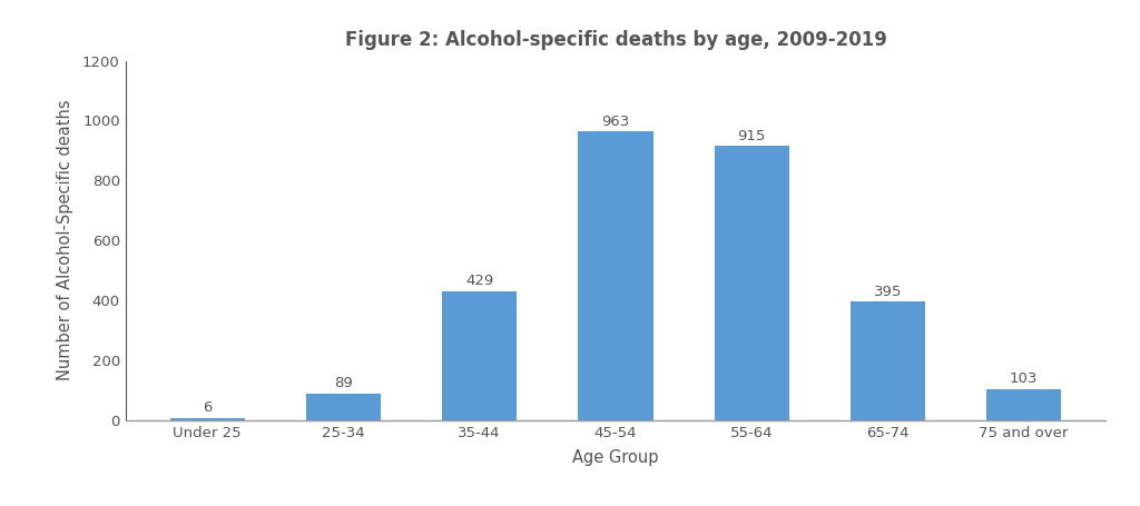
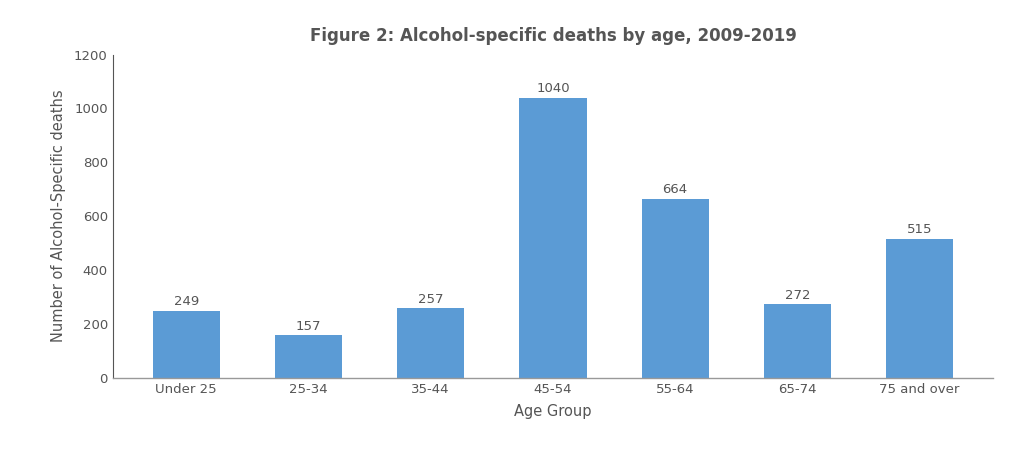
Under 25: 6 -> 249
25-34: 89 -> 157
35-44: 429 -> 257
45-54: 963 -> 1040
55-64: 915 -> 664
65-74: 395 -> 272
75 and over: 103 -> 515
